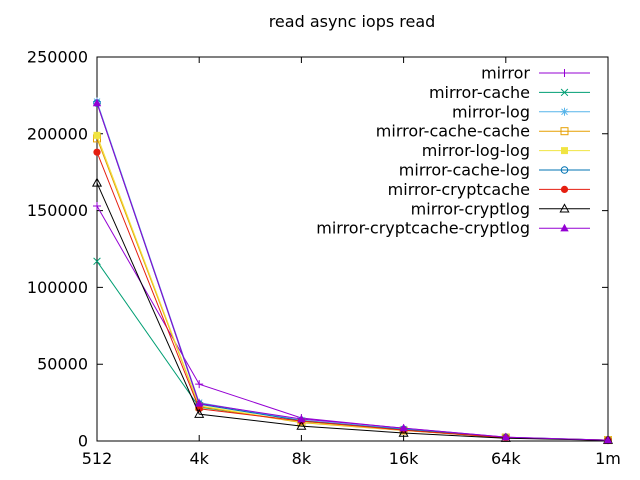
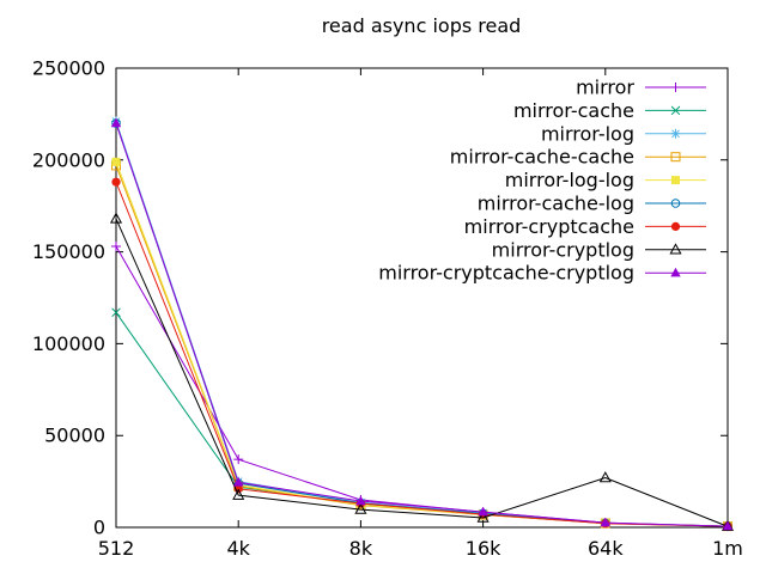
mirror-cryptlog/64k: 2000 -> 27000
